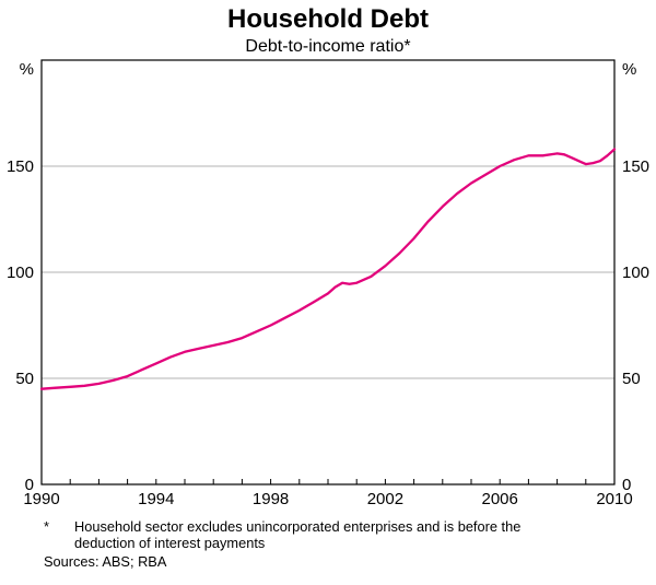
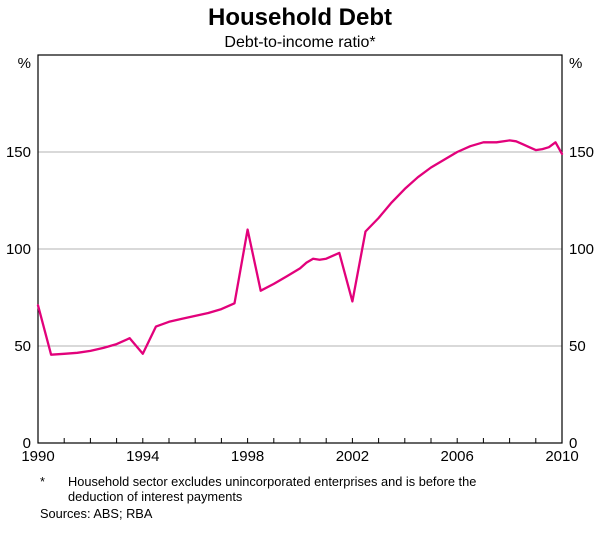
1990: 45 -> 71
1994: 57 -> 46
1998: 75 -> 110
2002: 103 -> 73
2010: 158 -> 149
